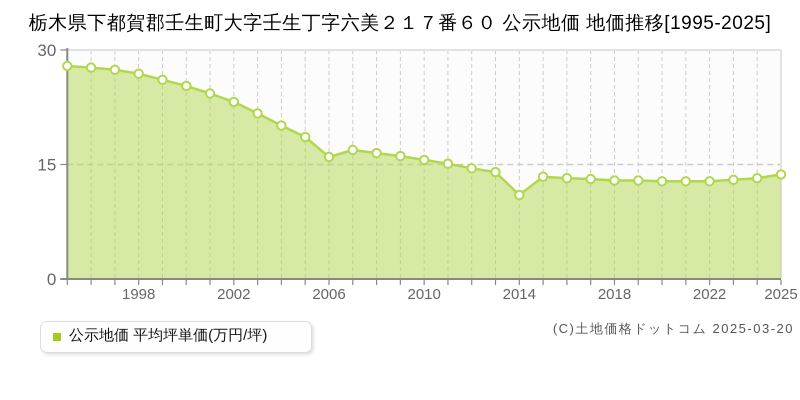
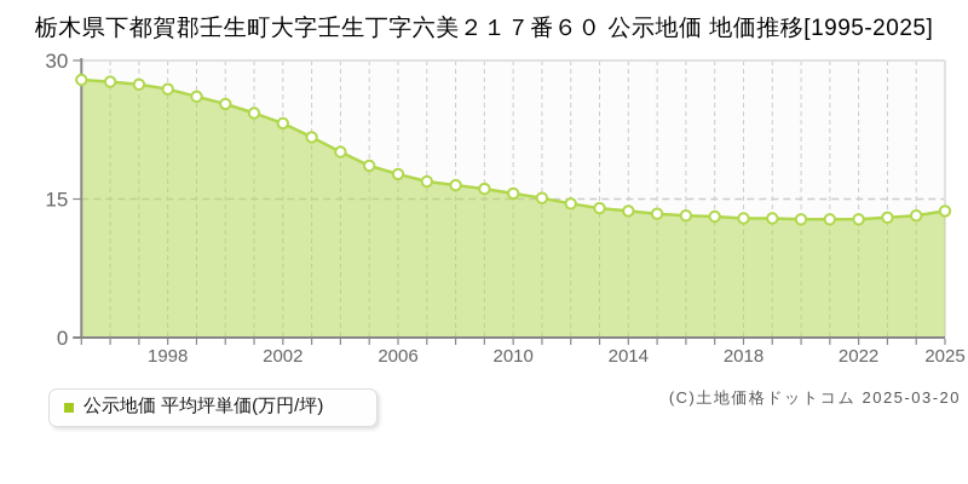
2006: 16 -> 18
2014: 11 -> 14
